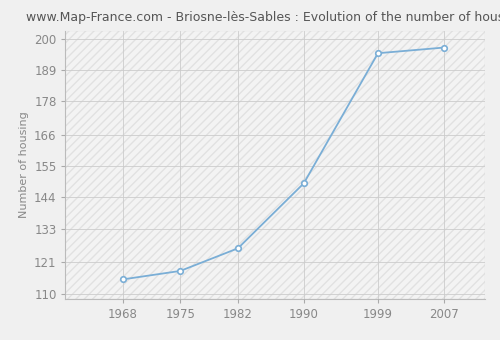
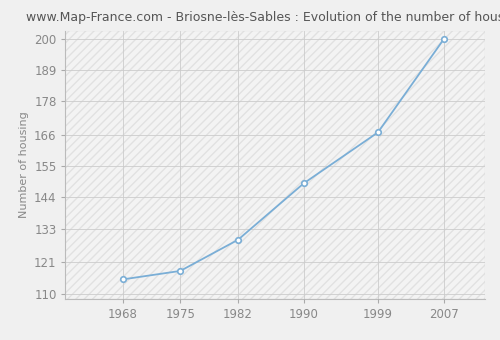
1982: 126 -> 129
1999: 195 -> 167
2007: 197 -> 200
